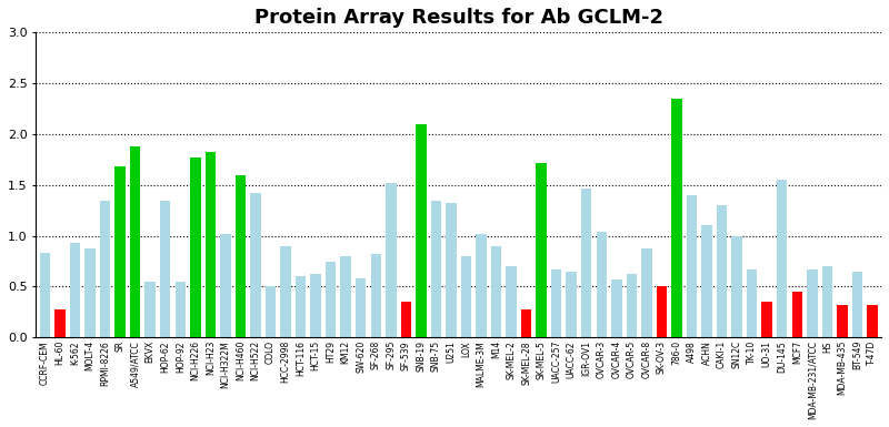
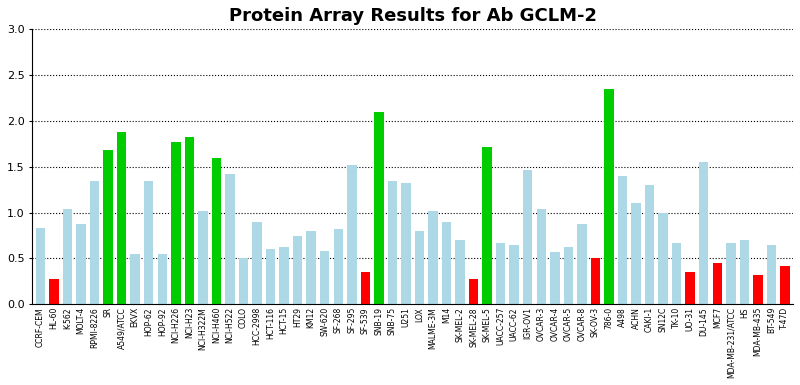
K-562: 0.93 -> 1.04
T-47D: 0.32 -> 0.42
